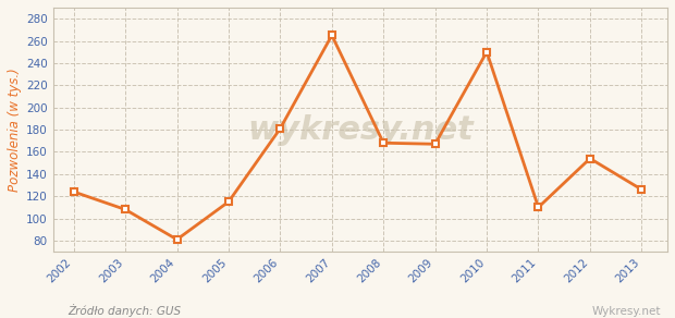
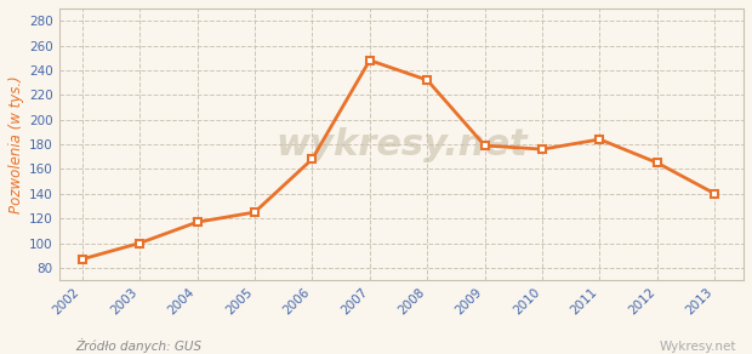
2002: 124 -> 87
2003: 108 -> 100
2004: 81 -> 117
2005: 115 -> 125
2006: 181 -> 168
2007: 265 -> 248
2008: 168 -> 232
2009: 167 -> 179
2010: 250 -> 176
2011: 110 -> 184
2012: 154 -> 165
2013: 126 -> 140
